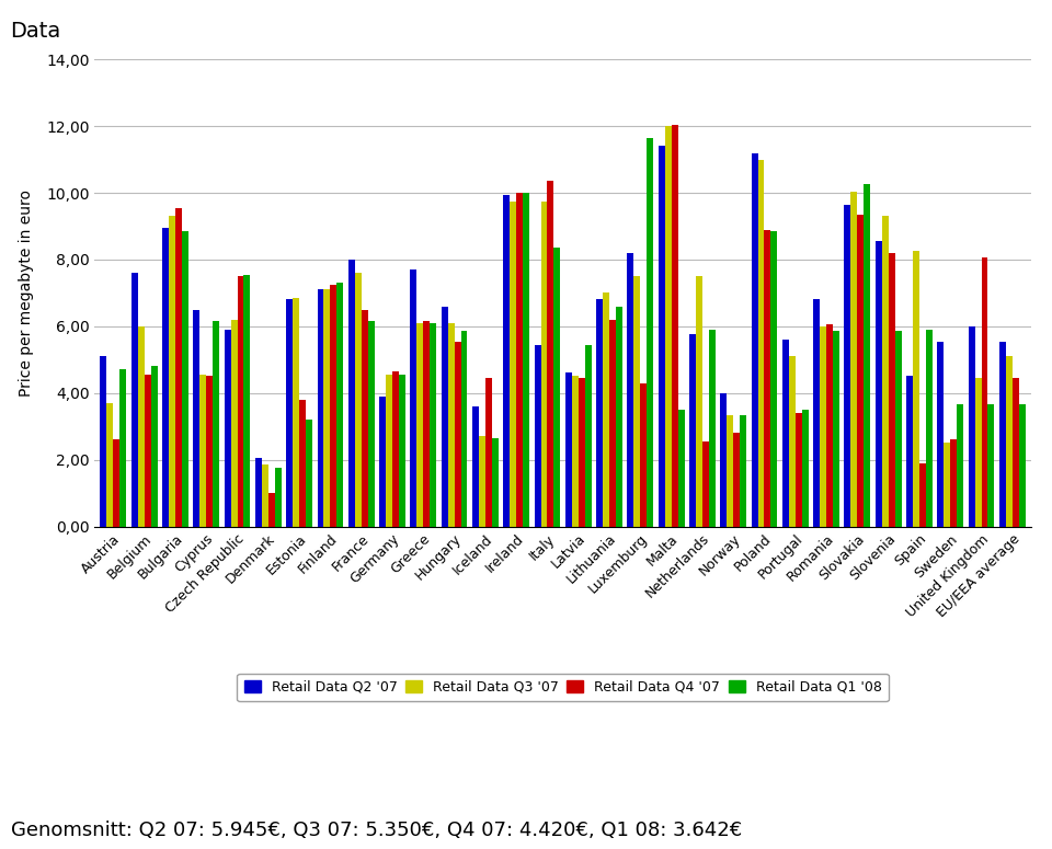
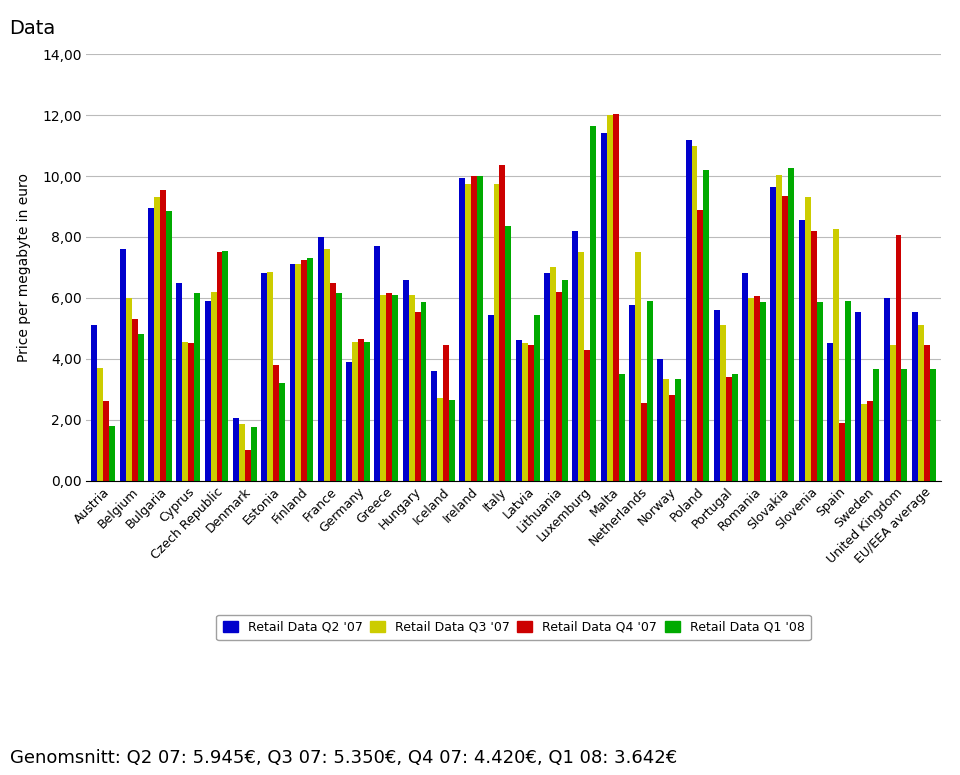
Retail Data Q1 '08/Austria: 4,70 -> 1,80
Retail Data Q4 '07/Belgium: 4,55 -> 5,30
Retail Data Q1 '08/Poland: 8,85 -> 10,20
